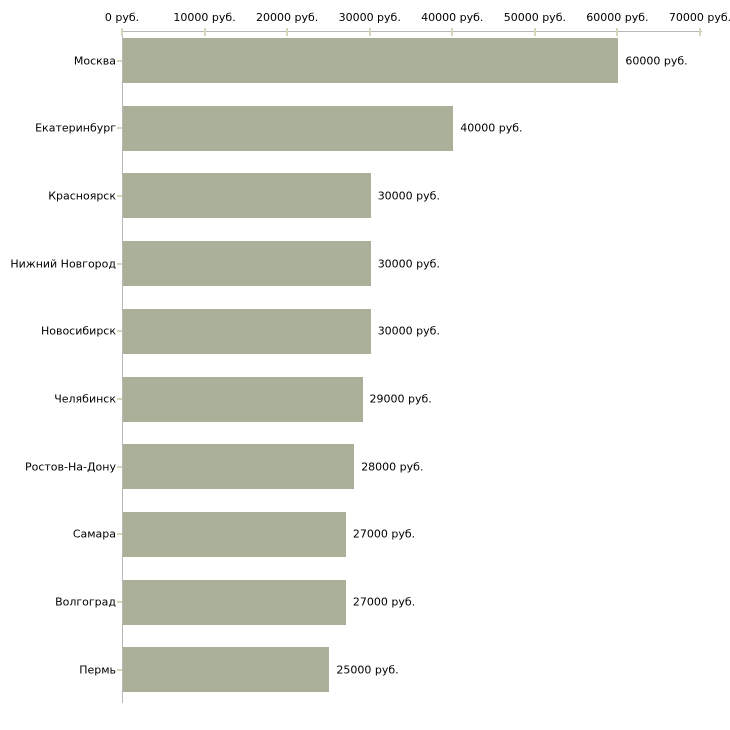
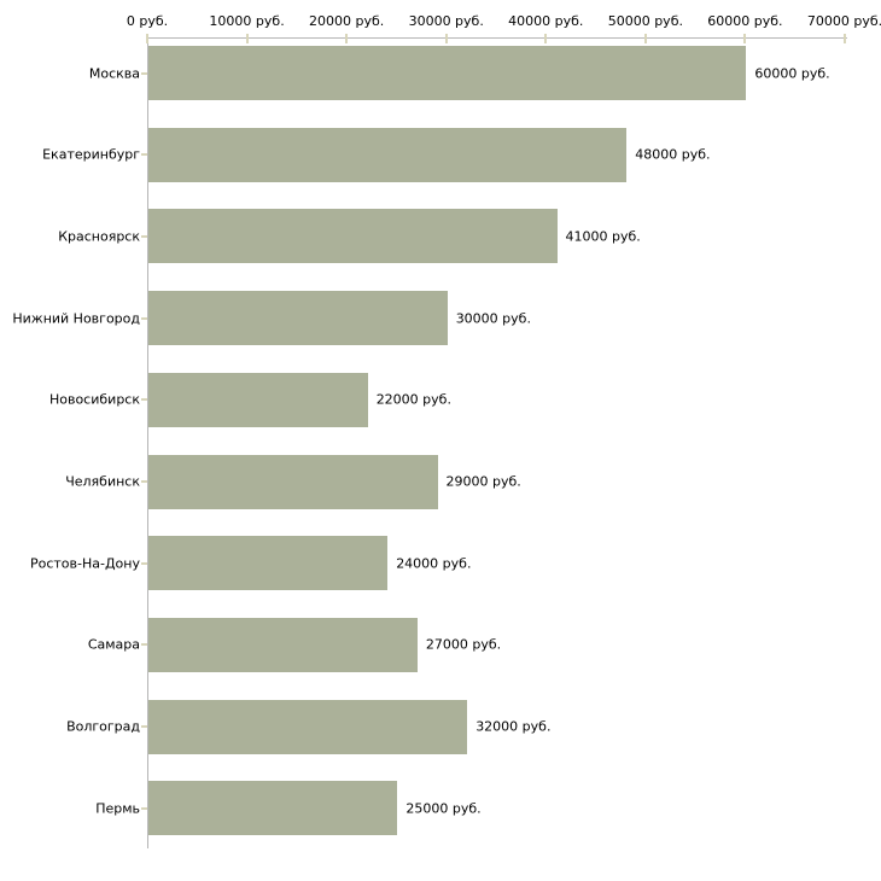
Екатеринбург: 40000 -> 48000
Красноярск: 30000 -> 41000
Новосибирск: 30000 -> 22000
Ростов-На-Дону: 28000 -> 24000
Волгоград: 27000 -> 32000
